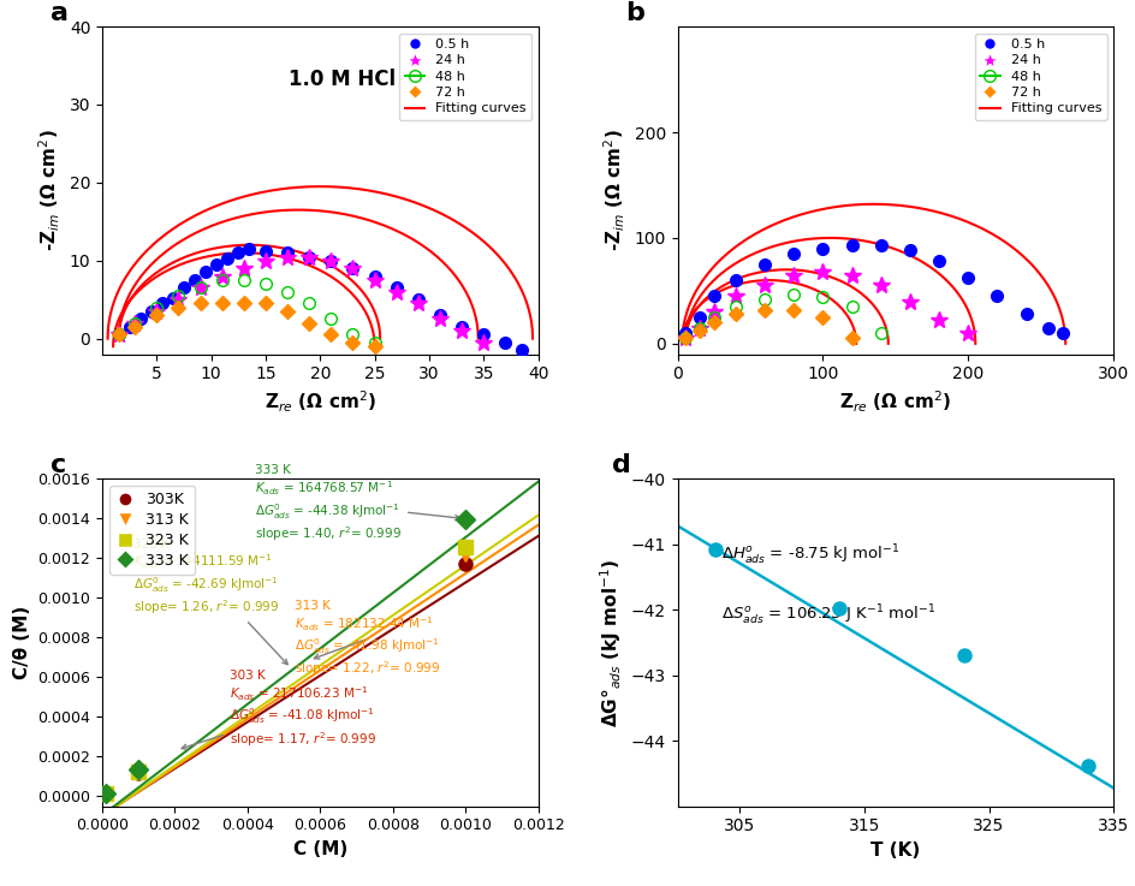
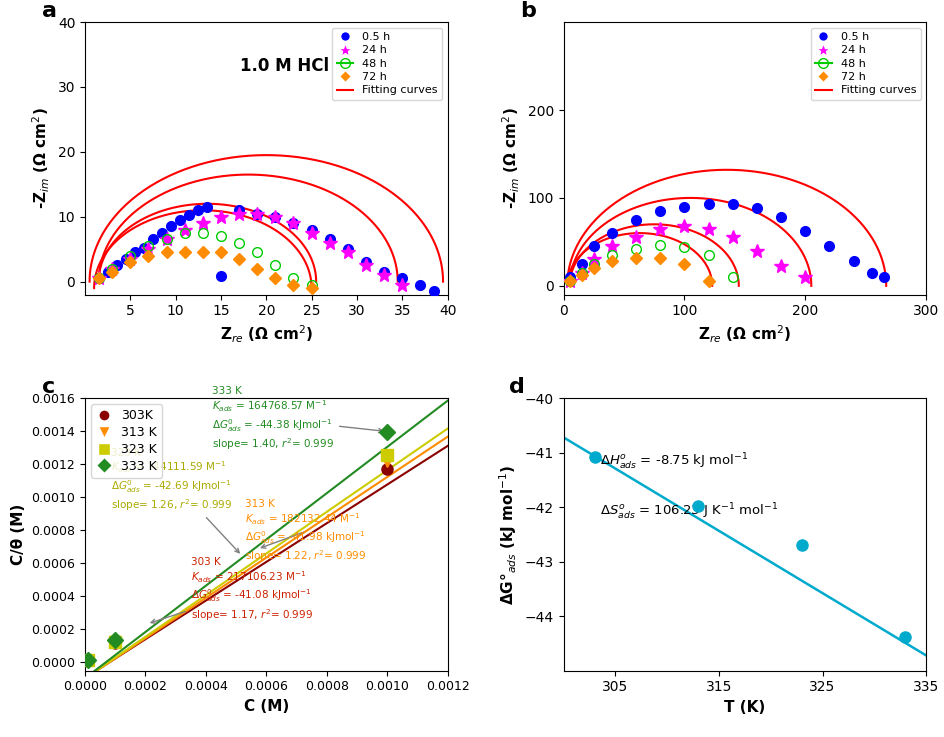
0.5 h/15: 11.2 -> 0.8
